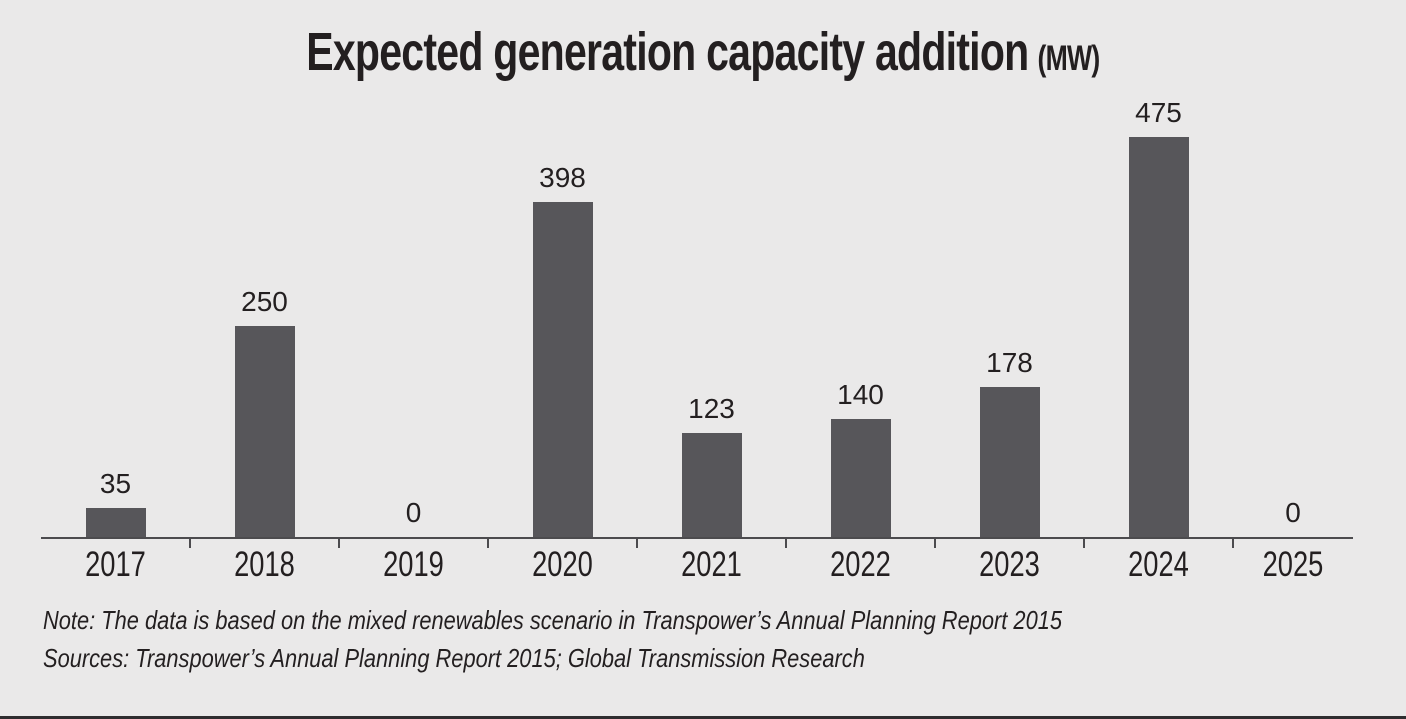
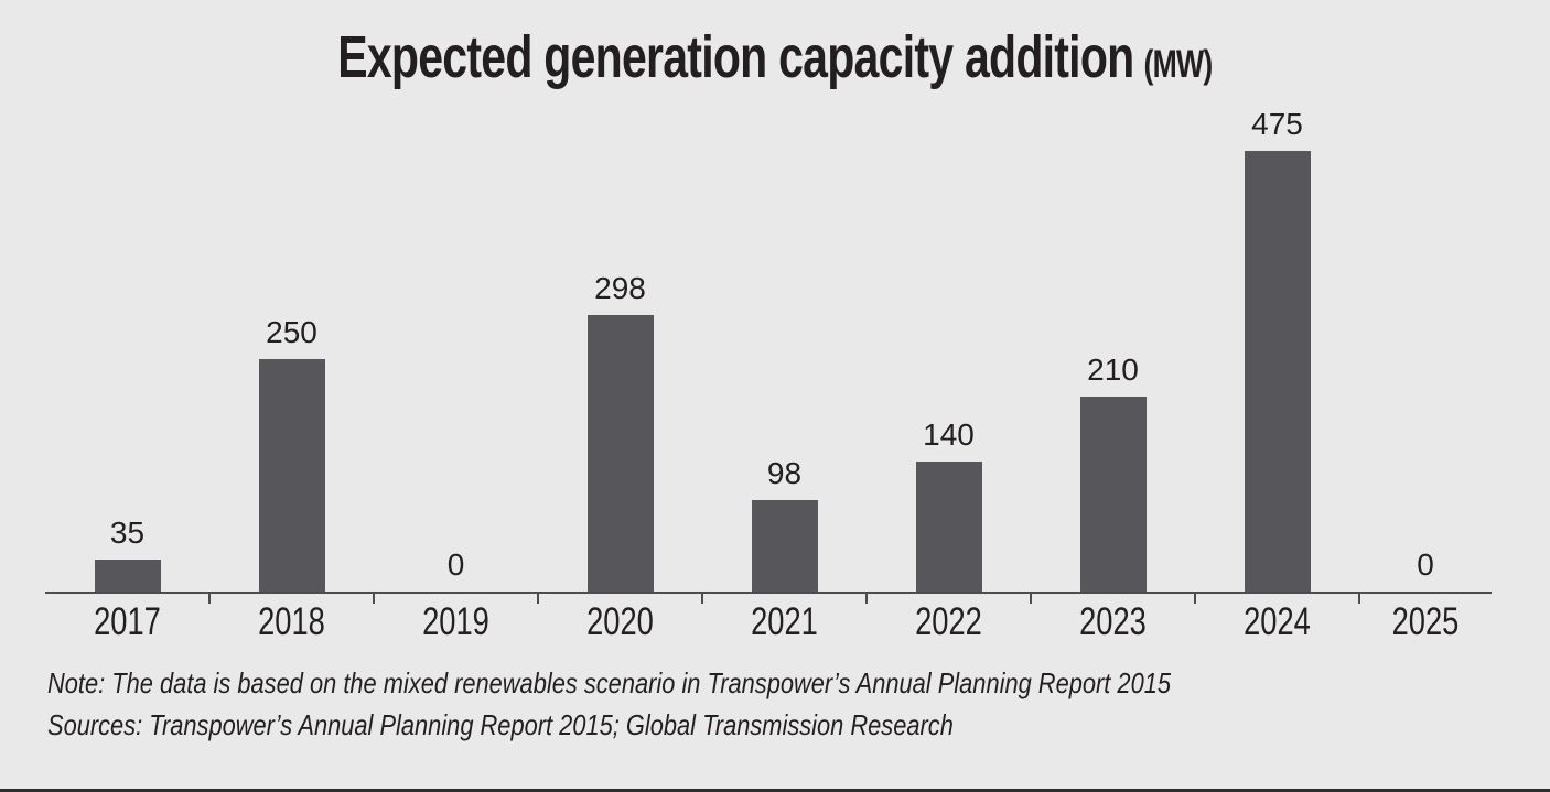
2020: 398 -> 298
2021: 123 -> 98
2023: 178 -> 210
